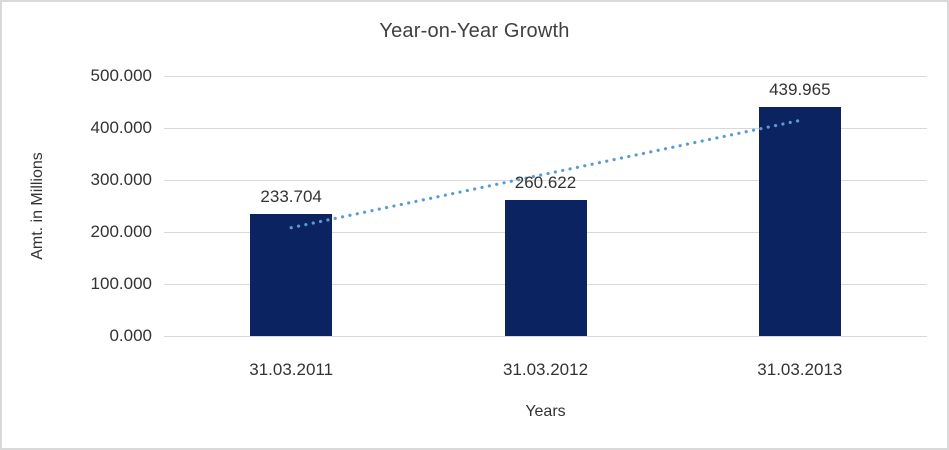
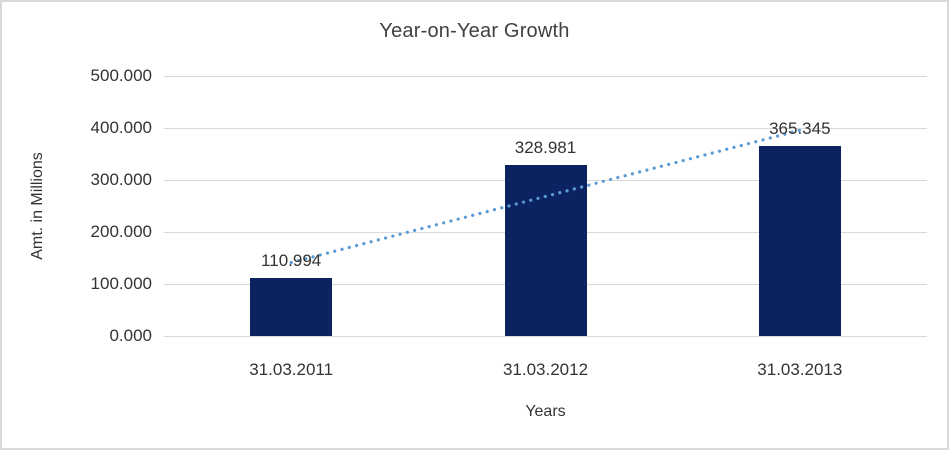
31.03.2011: 233.704 -> 110.994
31.03.2012: 260.622 -> 328.981
31.03.2013: 439.965 -> 365.345
